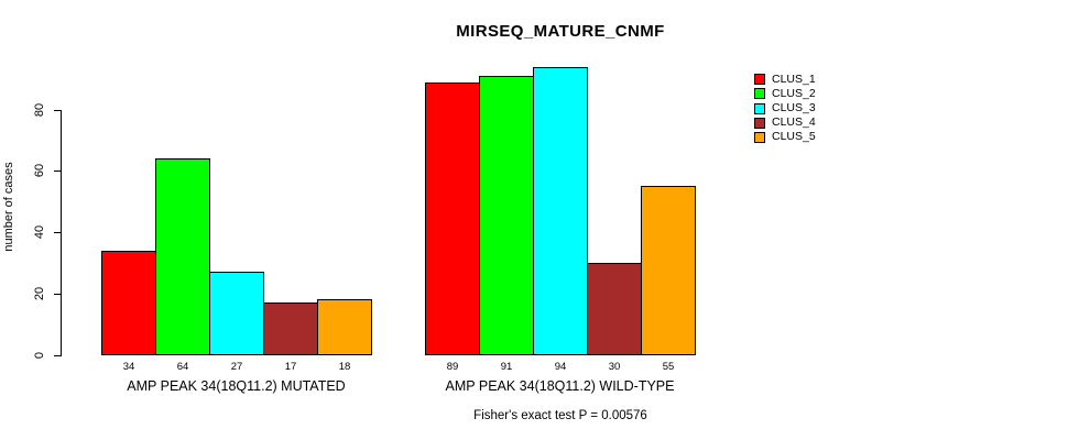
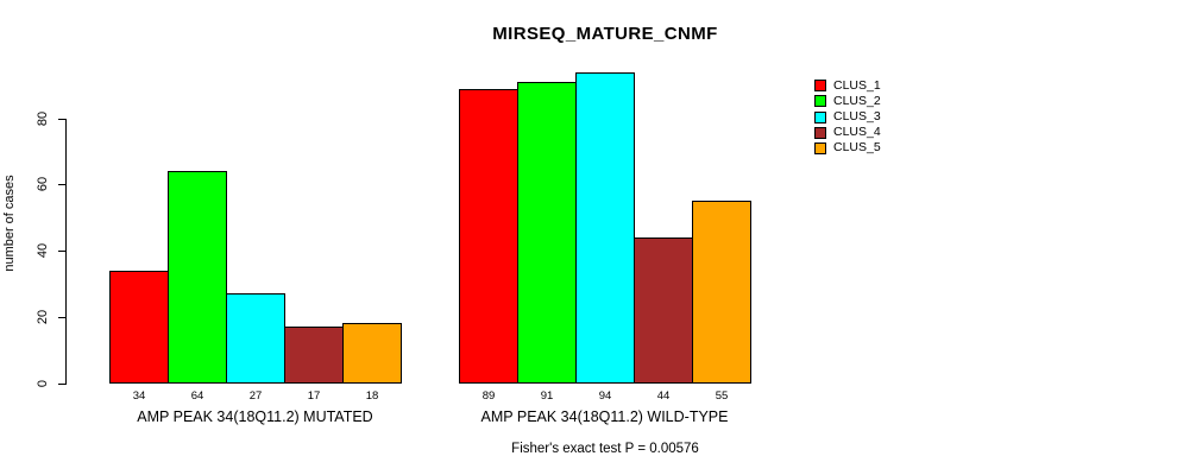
CLUS_4/AMP PEAK 34(18Q11.2) WILD-TYPE: 30 -> 44
